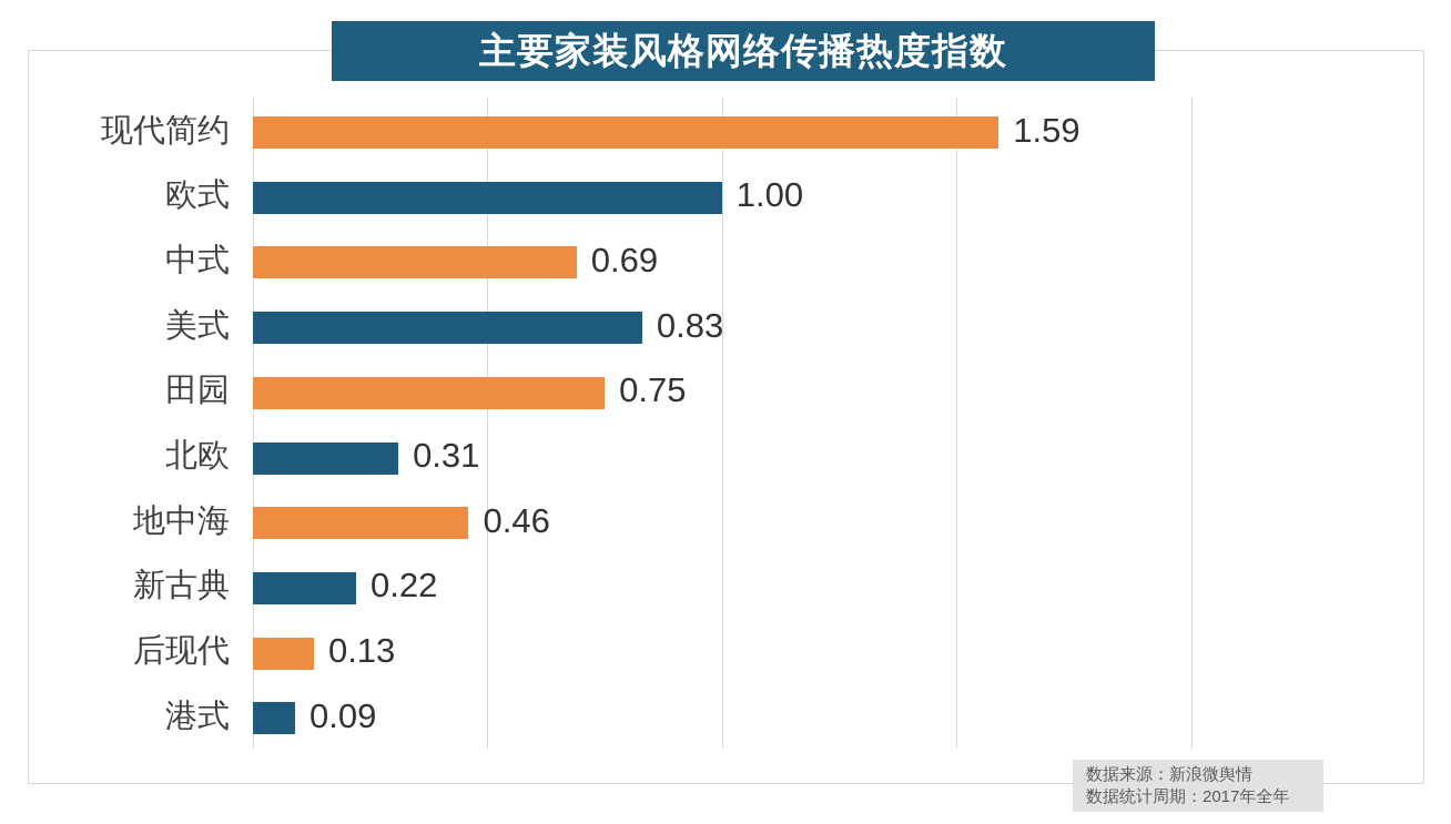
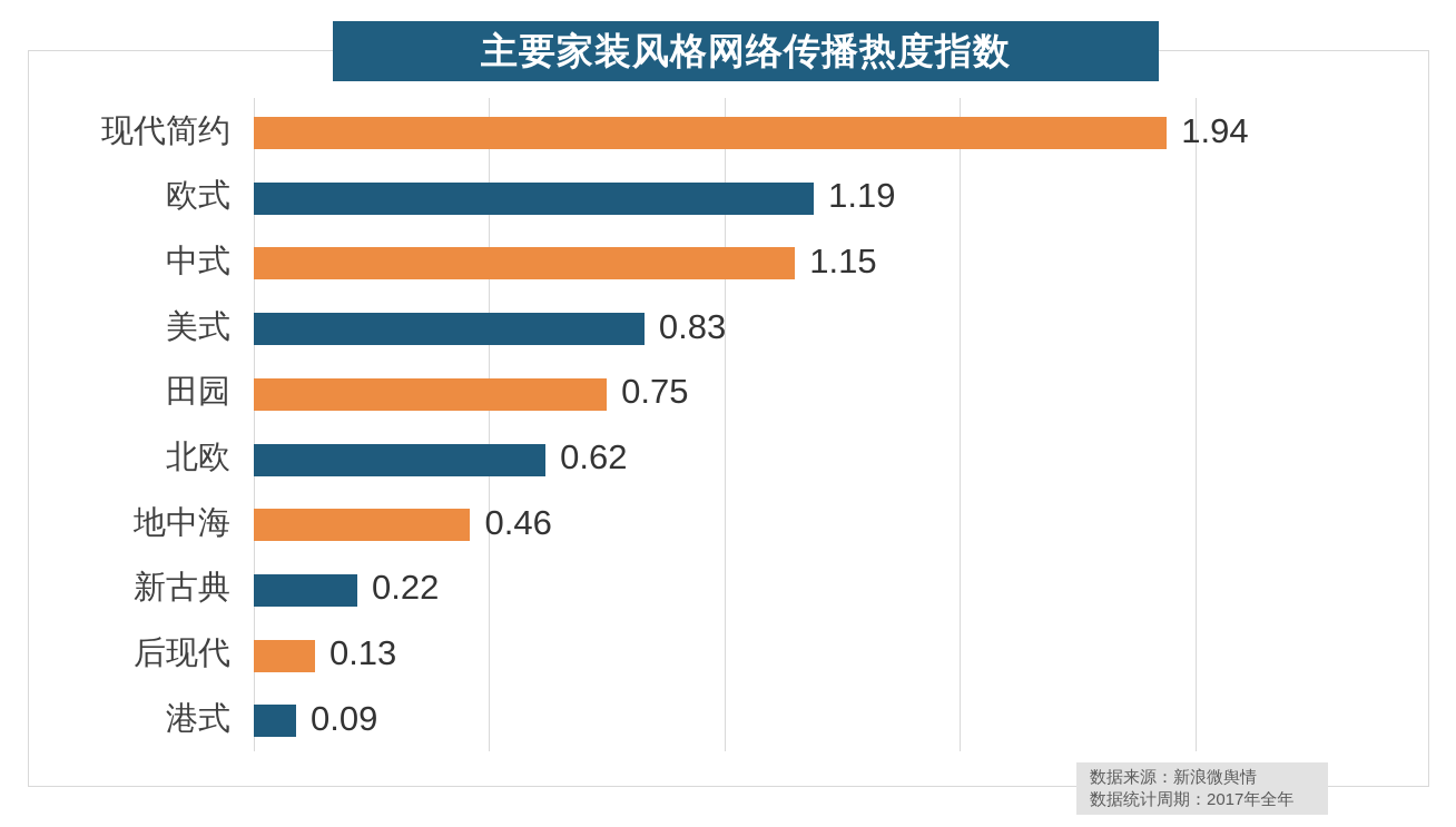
现代简约: 1.59 -> 1.94
欧式: 1.00 -> 1.19
中式: 0.69 -> 1.15
北欧: 0.31 -> 0.62
